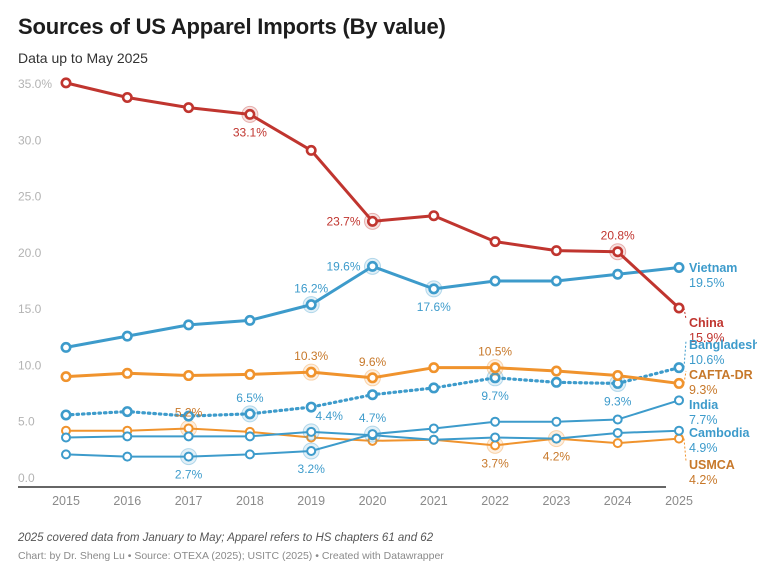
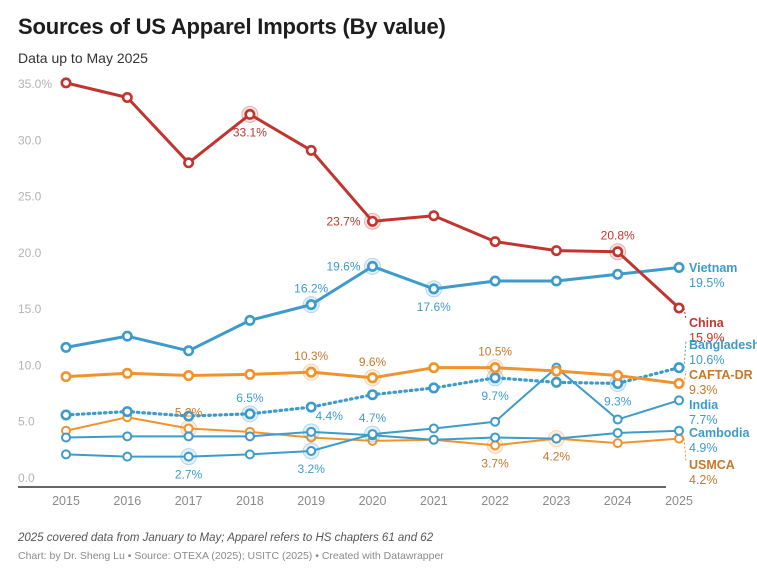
USMCA/2016: 5.0% -> 6.2%
China/2017: 33.7% -> 28.8%
Vietnam/2017: 14.4% -> 12.1%
India/2023: 5.8% -> 10.6%
